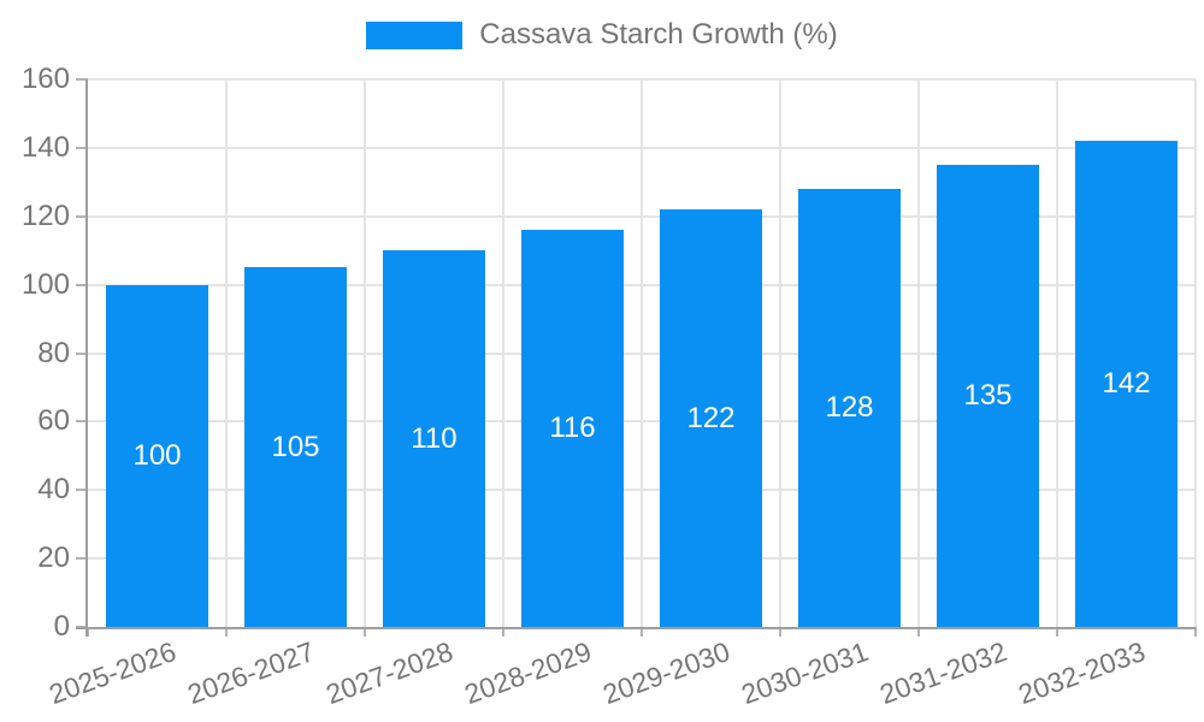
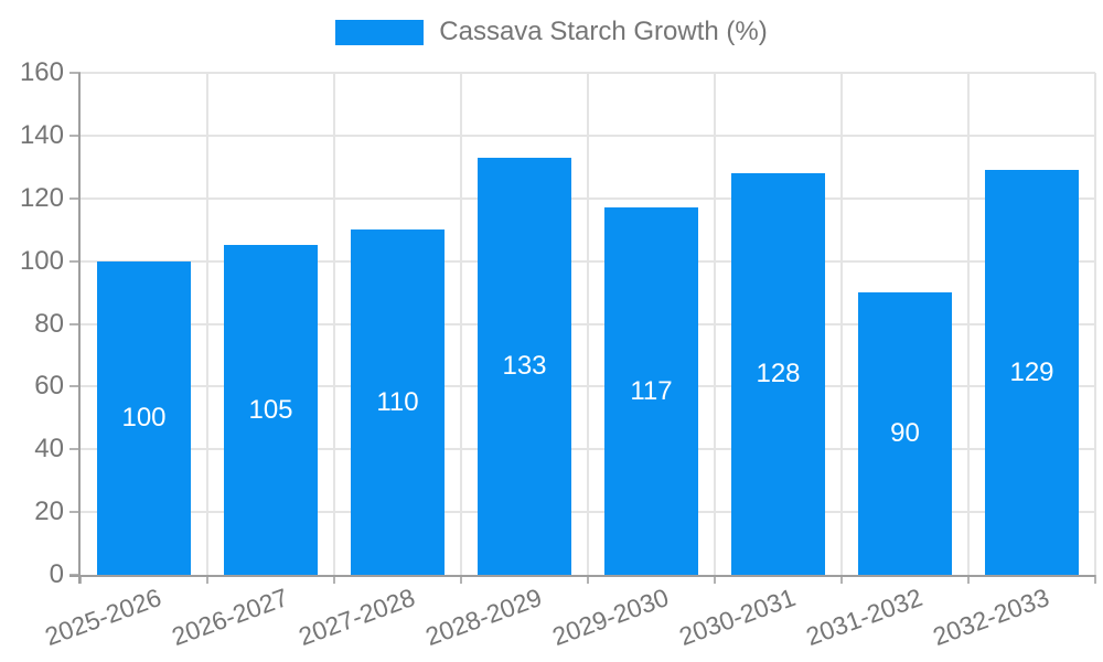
2028-2029: 116 -> 133
2029-2030: 122 -> 117
2031-2032: 135 -> 90
2032-2033: 142 -> 129
